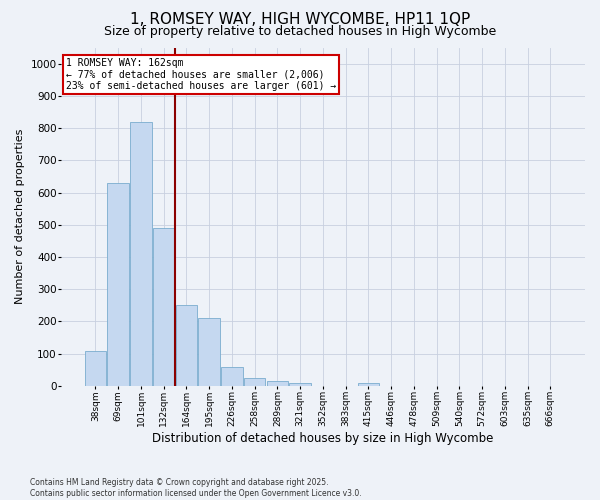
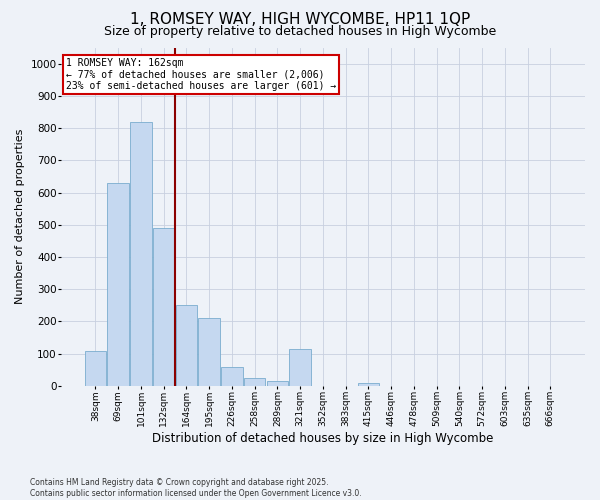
321sqm: 10 -> 115
